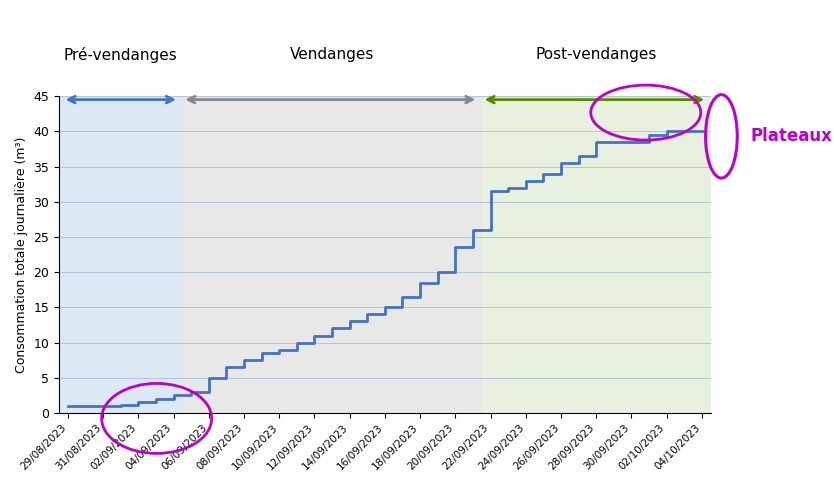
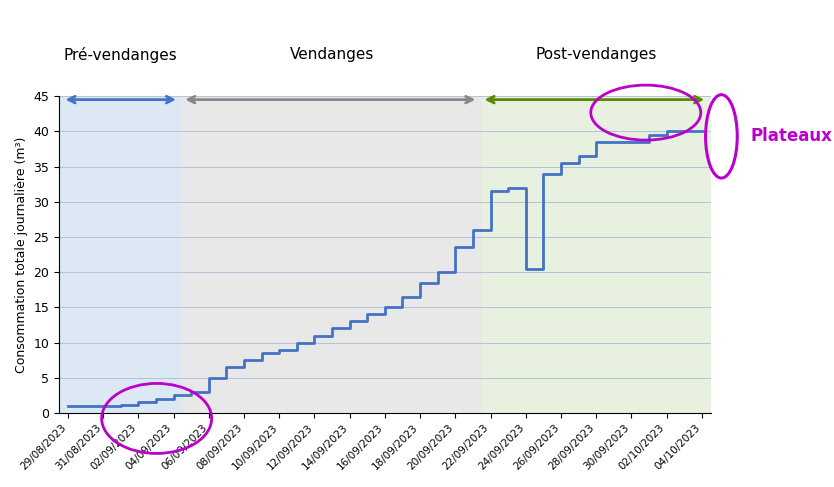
24/09/2023: 33.0 -> 20.4
